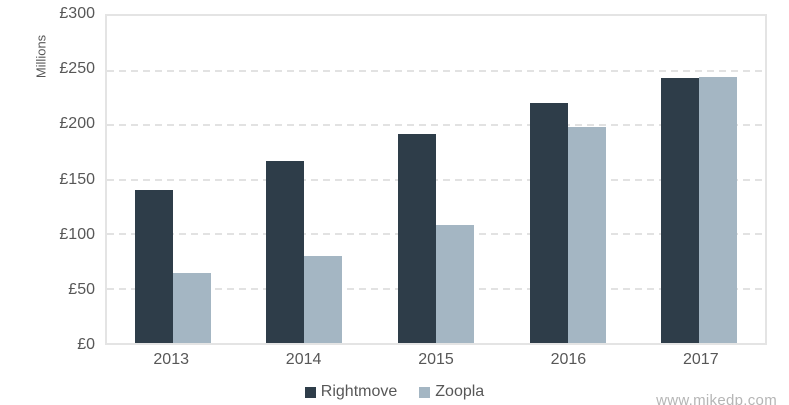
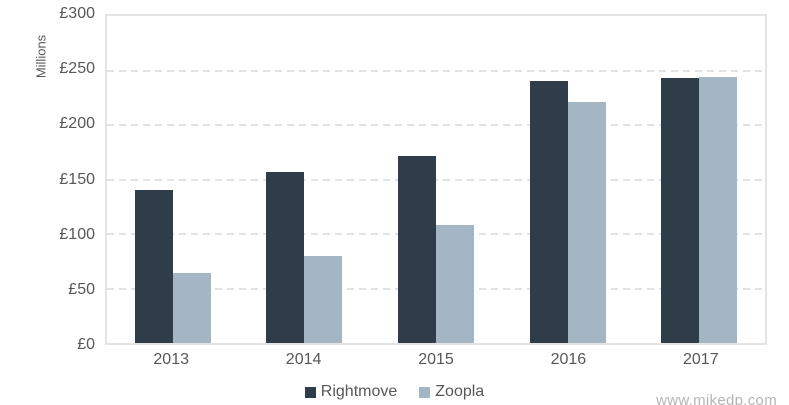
Rightmove/2014: £167 -> £157
Rightmove/2015: £192 -> £172
Rightmove/2016: £220 -> £240
Zoopla/2016: £198 -> £221
